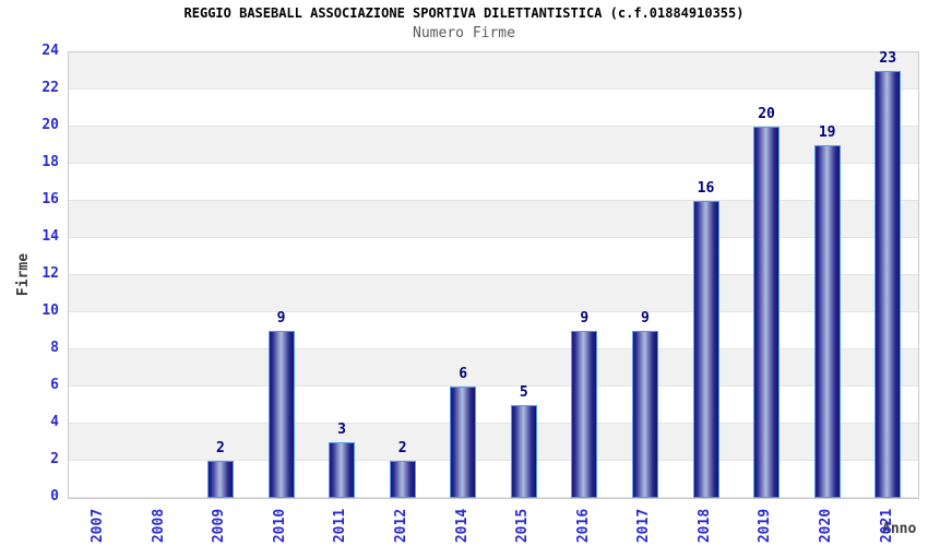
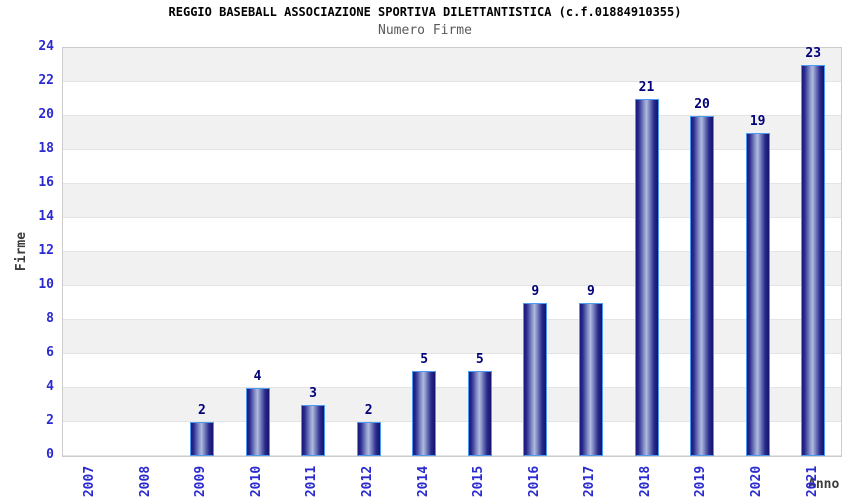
2010: 9 -> 4
2014: 6 -> 5
2018: 16 -> 21
